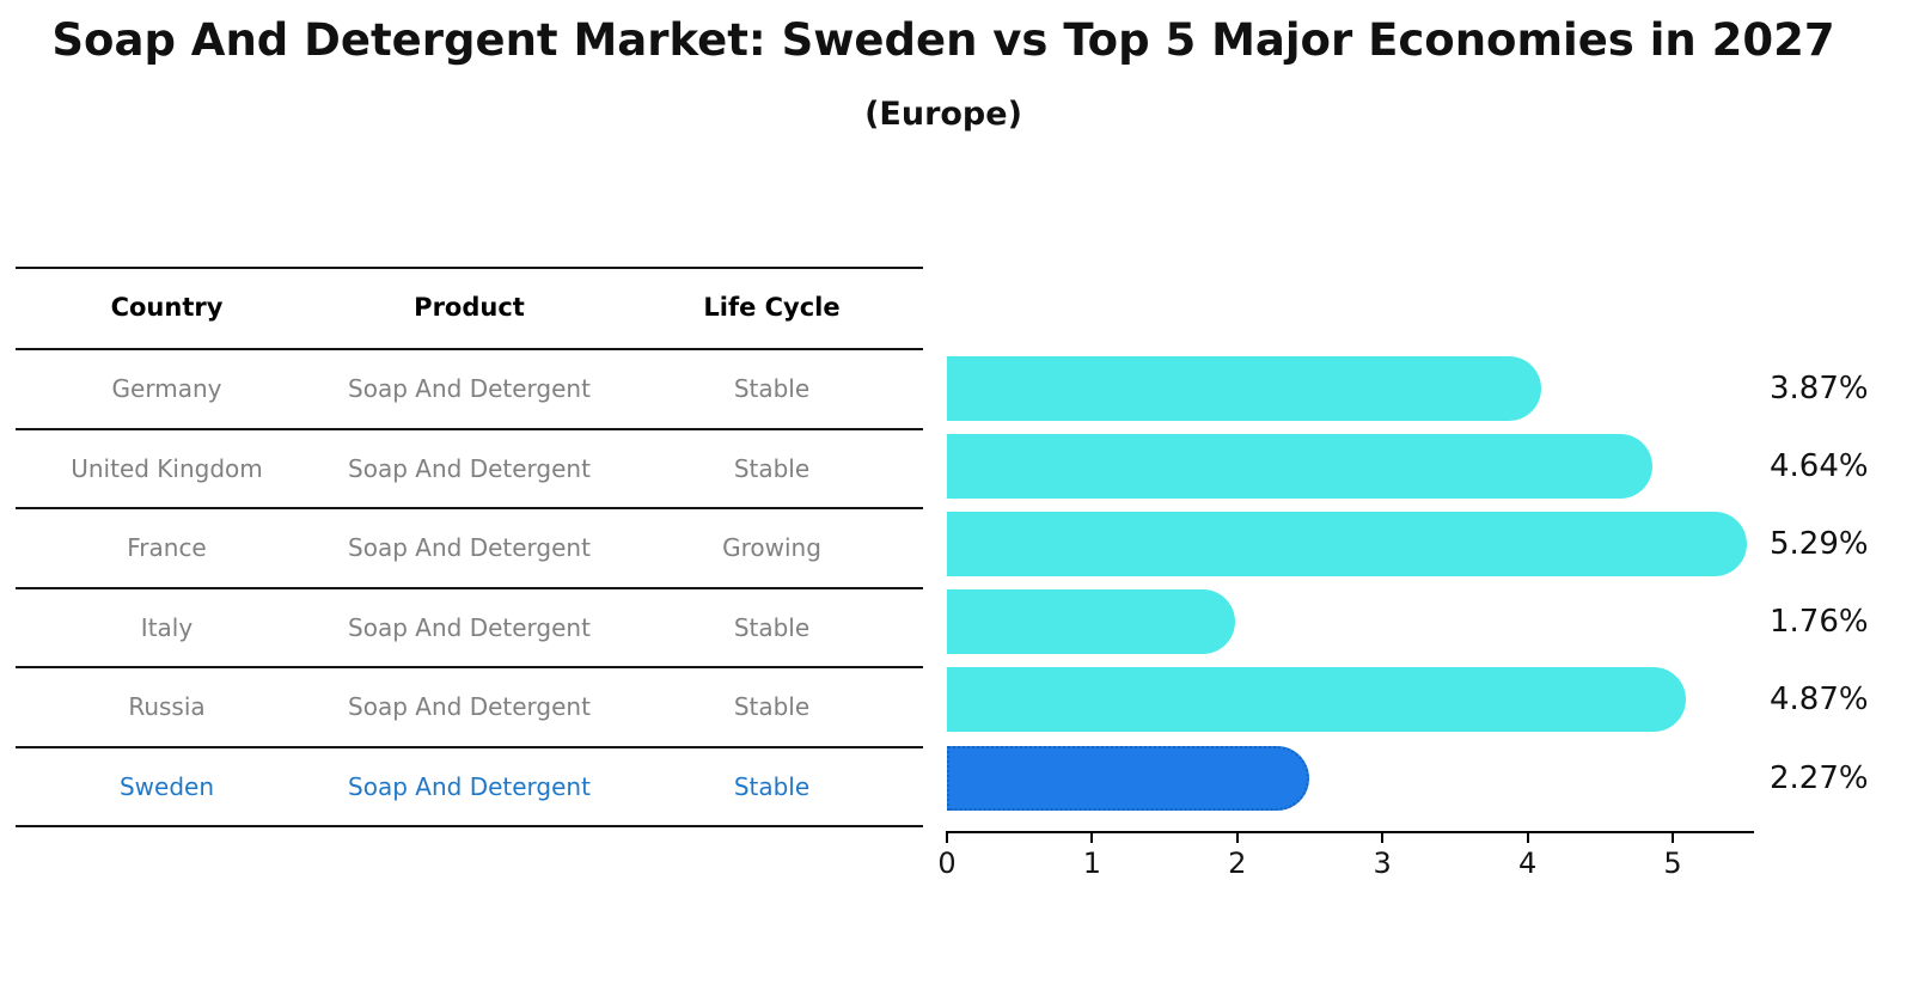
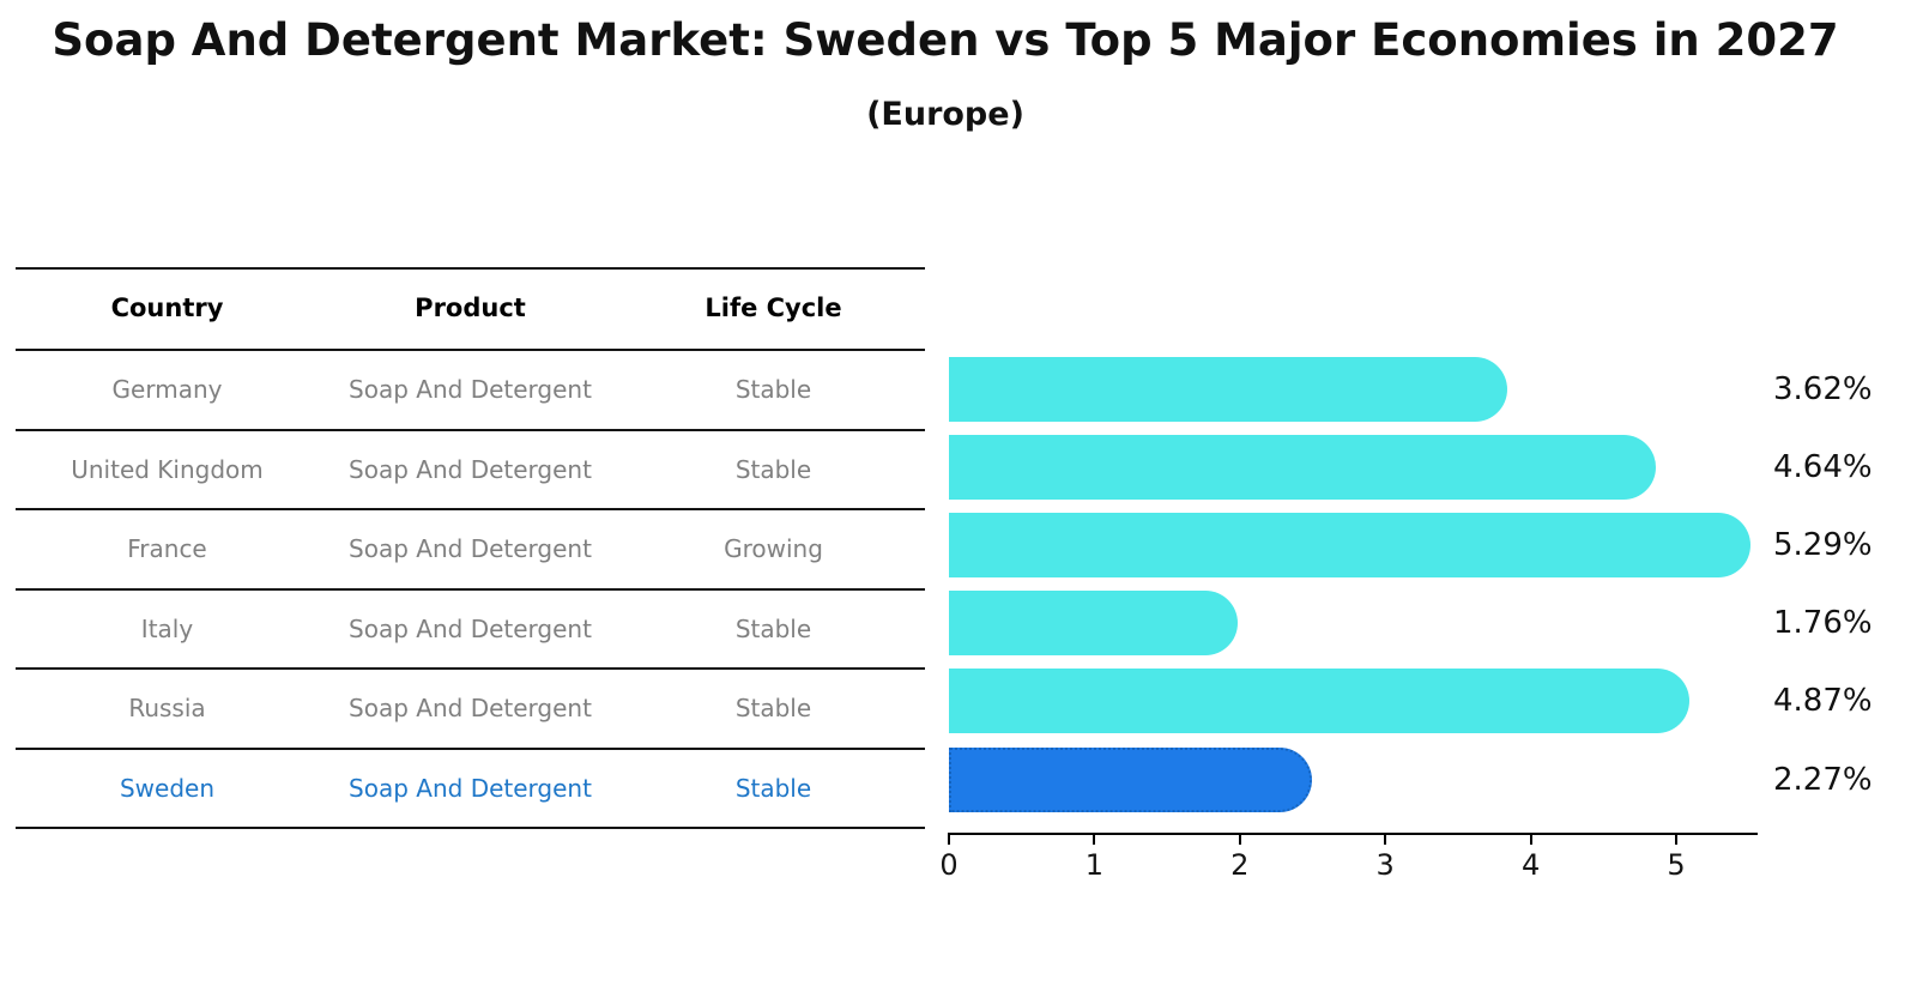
Germany: 3.87% -> 3.62%
